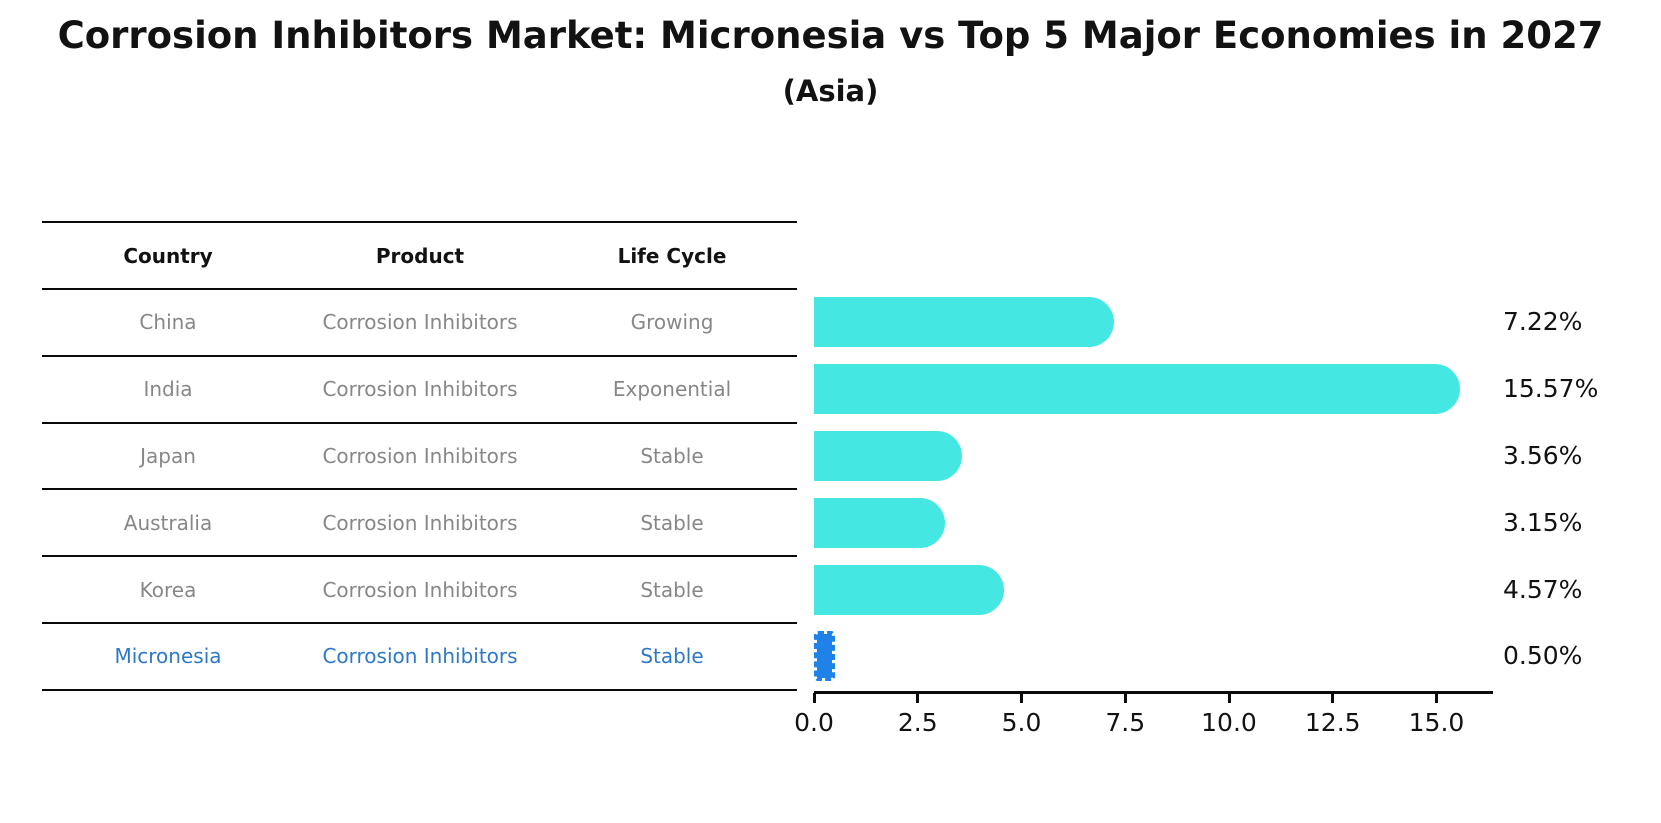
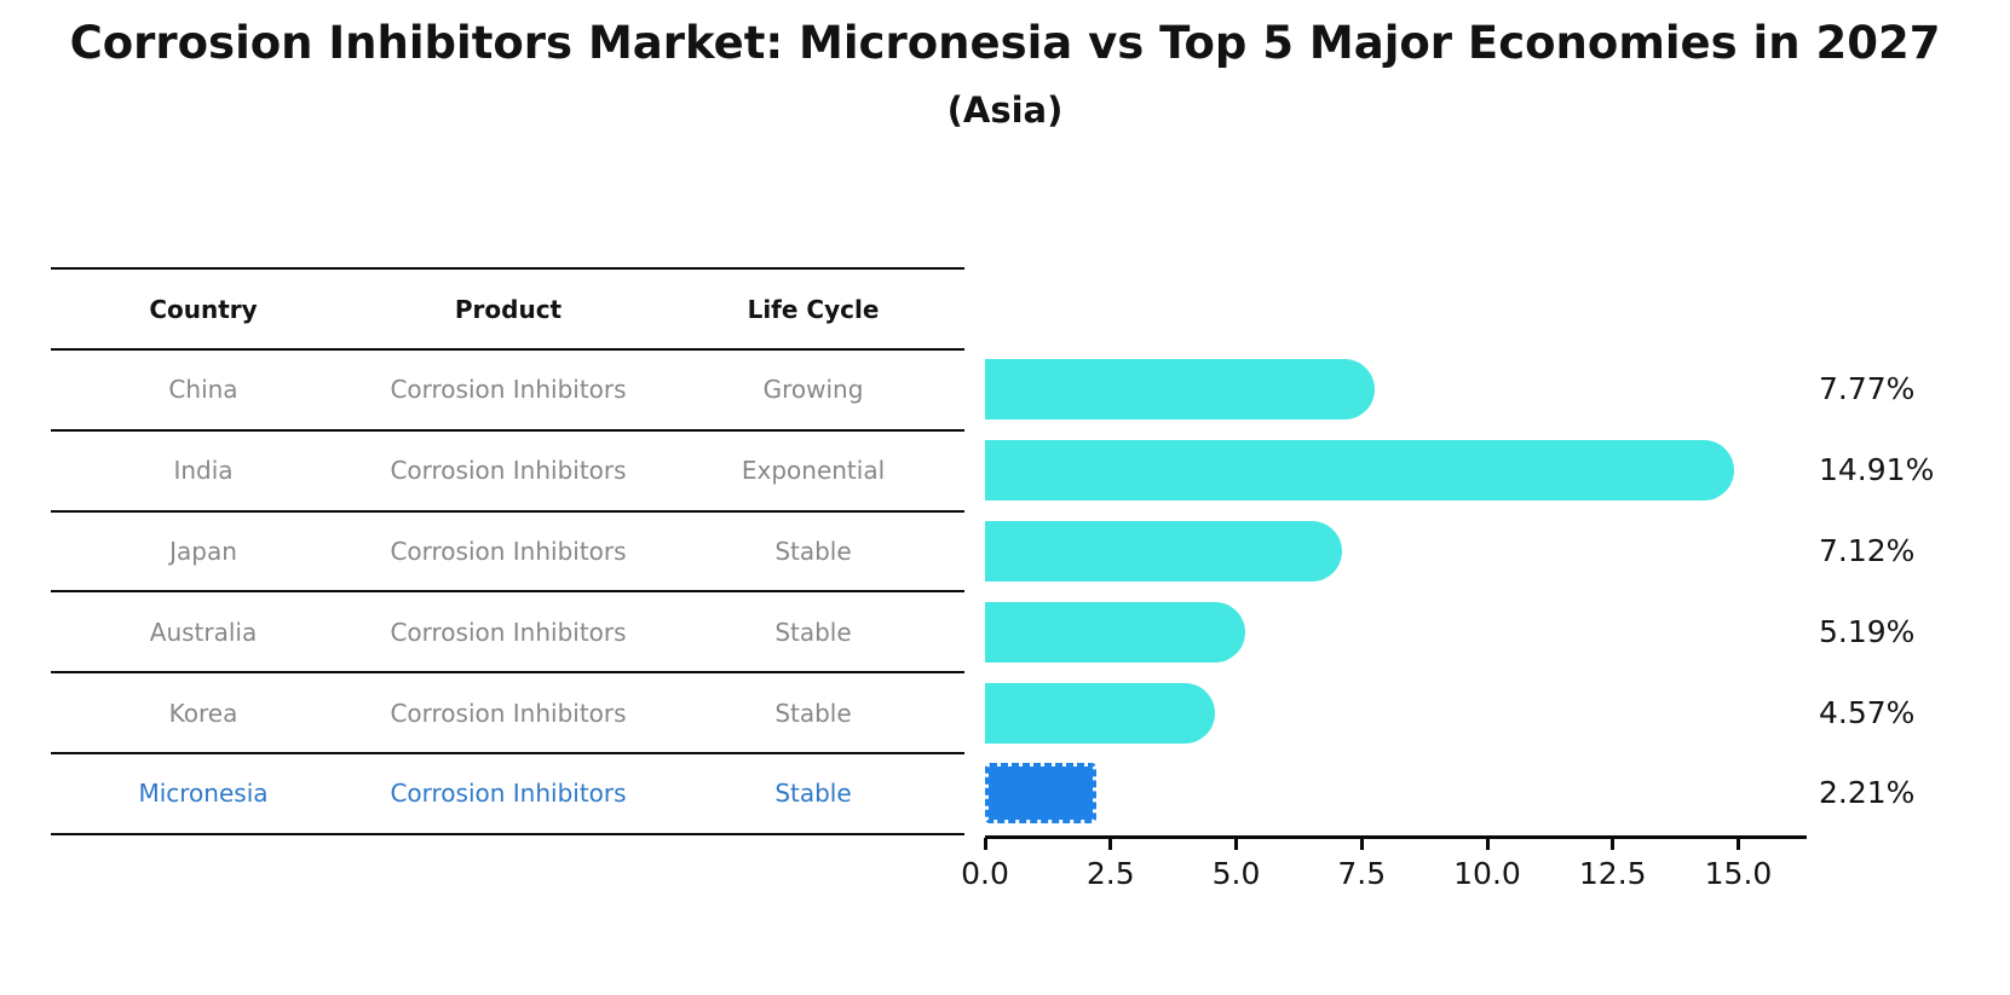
China: 7.22% -> 7.77%
India: 15.57% -> 14.91%
Japan: 3.56% -> 7.12%
Australia: 3.15% -> 5.19%
Micronesia: 0.50% -> 2.21%
